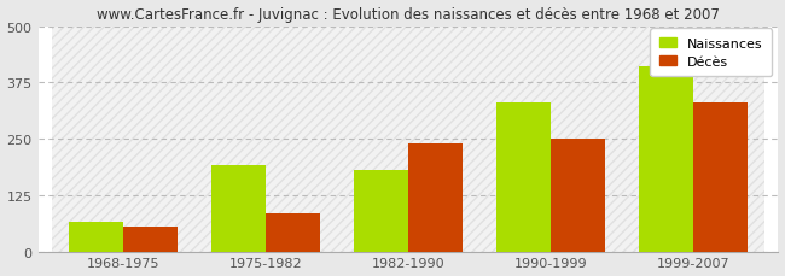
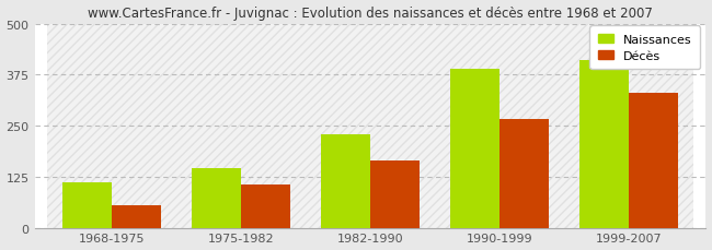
Naissances/1968-1975: 65 -> 110
Naissances/1975-1982: 190 -> 145
Décès/1975-1982: 85 -> 105
Naissances/1982-1990: 180 -> 230
Décès/1982-1990: 240 -> 165
Naissances/1990-1999: 330 -> 390
Décès/1990-1999: 250 -> 265
